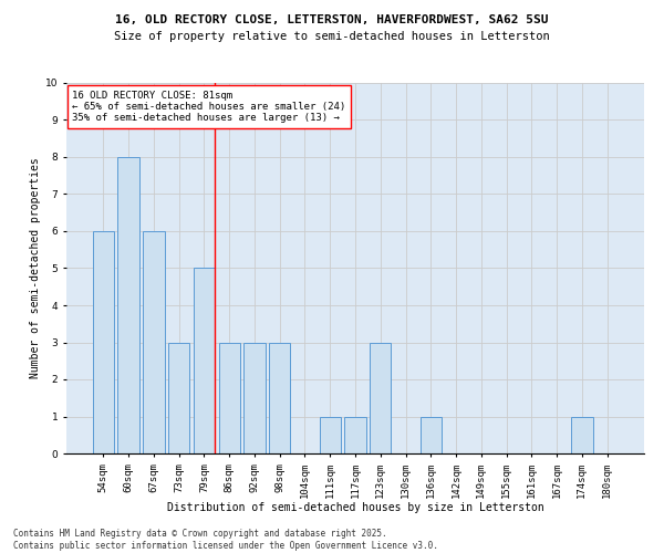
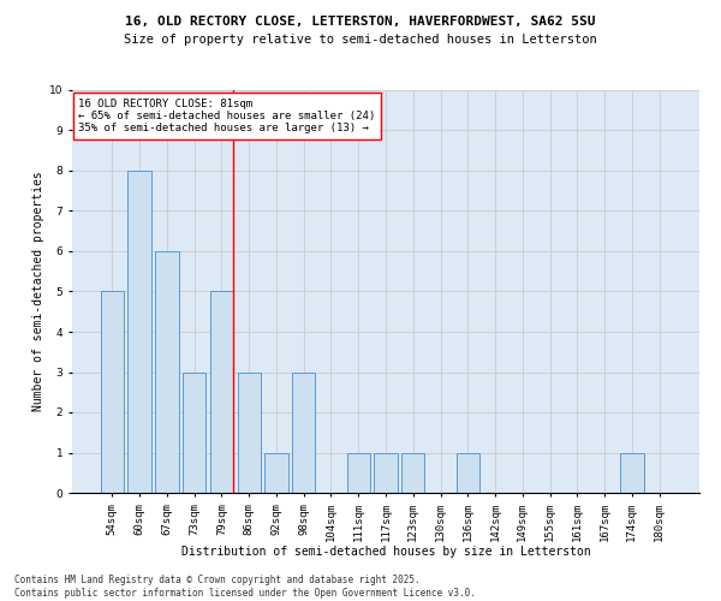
54sqm: 6 -> 5
92sqm: 3 -> 1
123sqm: 3 -> 1
